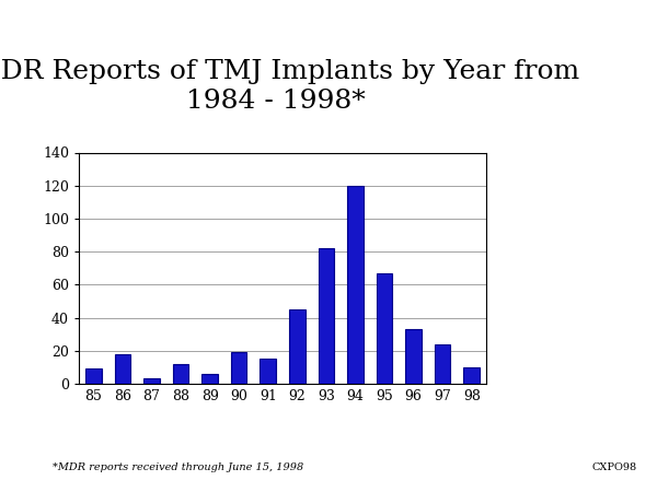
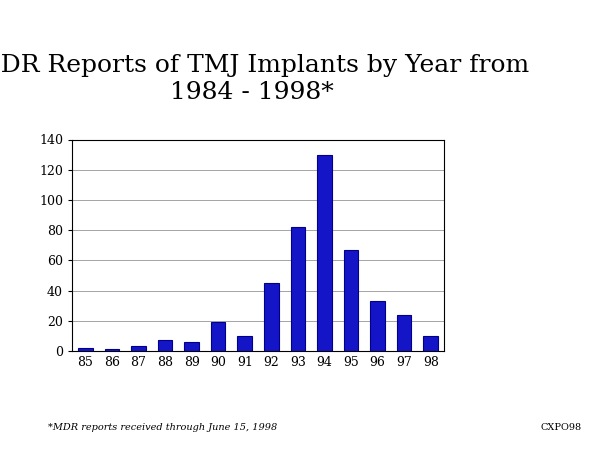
85: 9 -> 2
86: 18 -> 1
88: 12 -> 7
91: 15 -> 10
94: 120 -> 130
